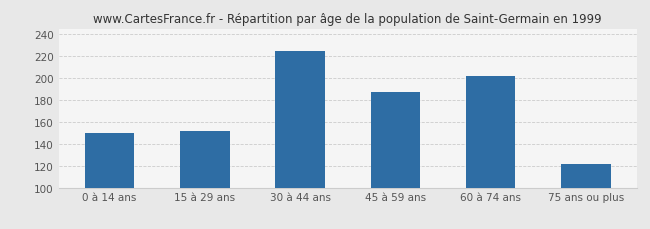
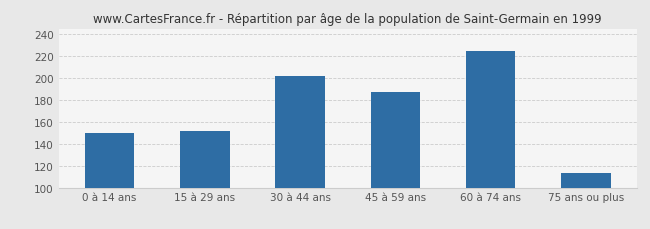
30 à 44 ans: 225 -> 202
60 à 74 ans: 202 -> 225
75 ans ou plus: 122 -> 113
